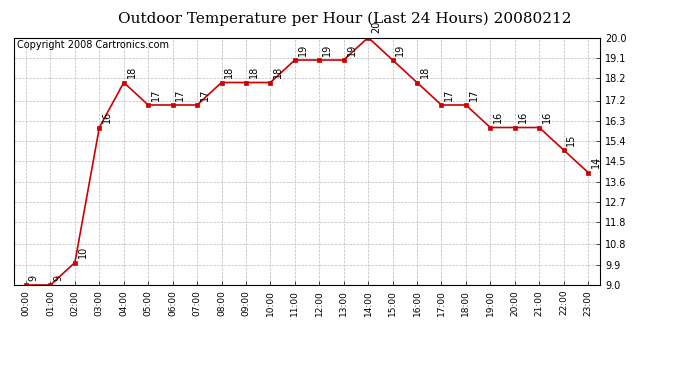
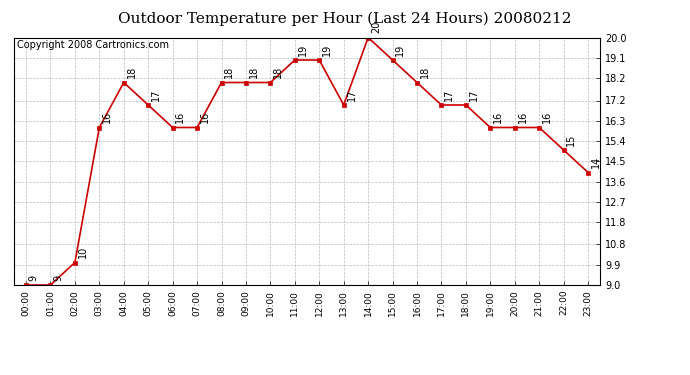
06:00: 17 -> 16
07:00: 17 -> 16
13:00: 19 -> 17
